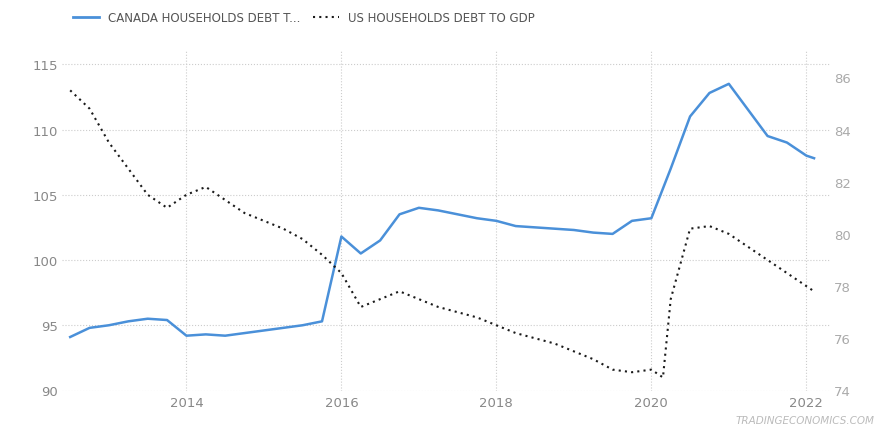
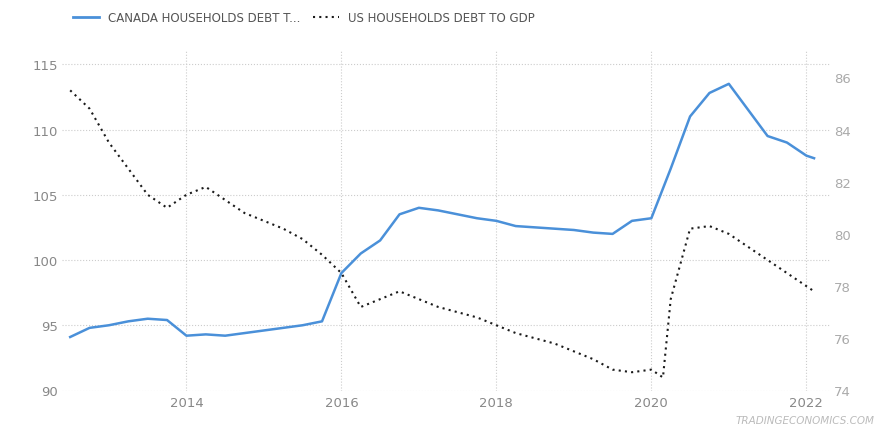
CANADA HOUSEHOLDS DEBT T.../2016: 101.8 -> 99.0
